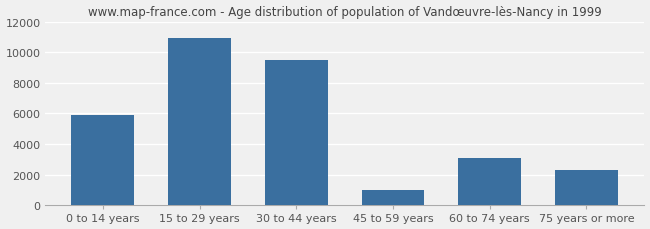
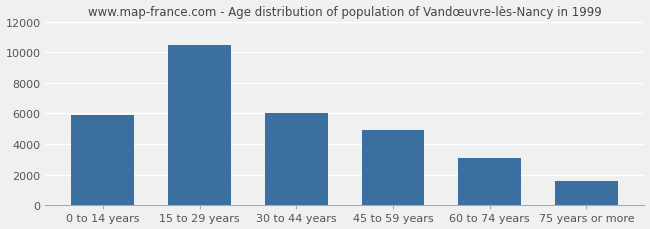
15 to 29 years: 10900 -> 10400
30 to 44 years: 9500 -> 6000
45 to 59 years: 1000 -> 4900
75 years or more: 2300 -> 1600
